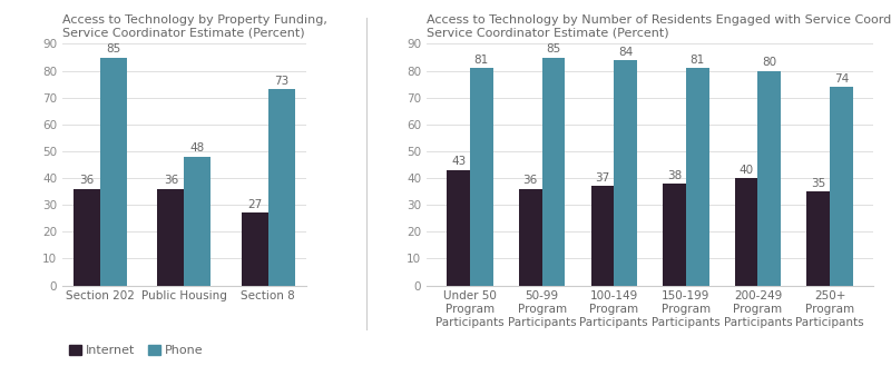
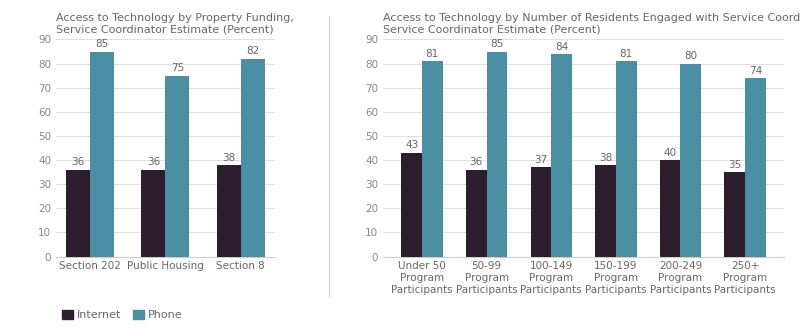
Phone/Public Housing: 48 -> 75
Internet/Section 8: 27 -> 38
Phone/Section 8: 73 -> 82
